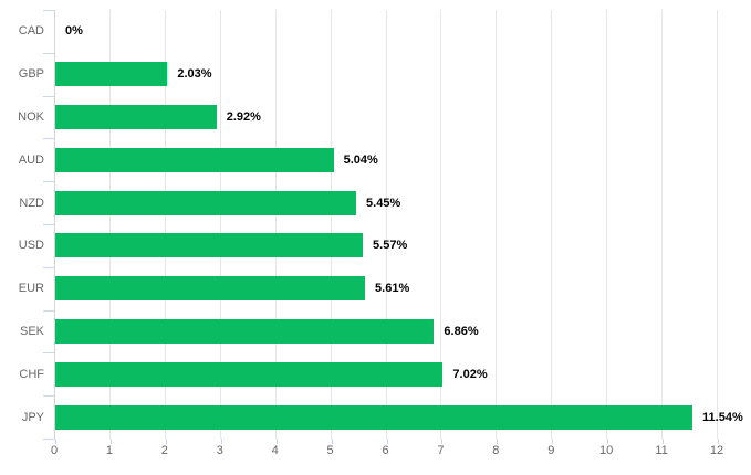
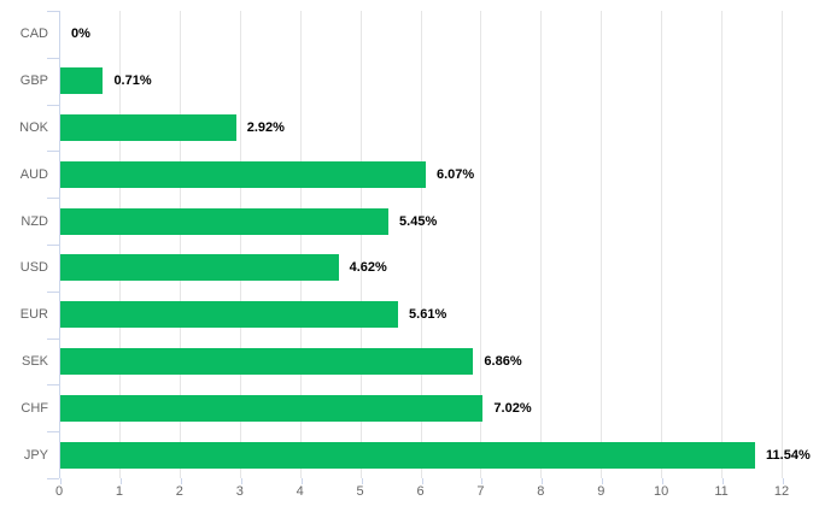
GBP: 2.03% -> 0.71%
AUD: 5.04% -> 6.07%
USD: 5.57% -> 4.62%
